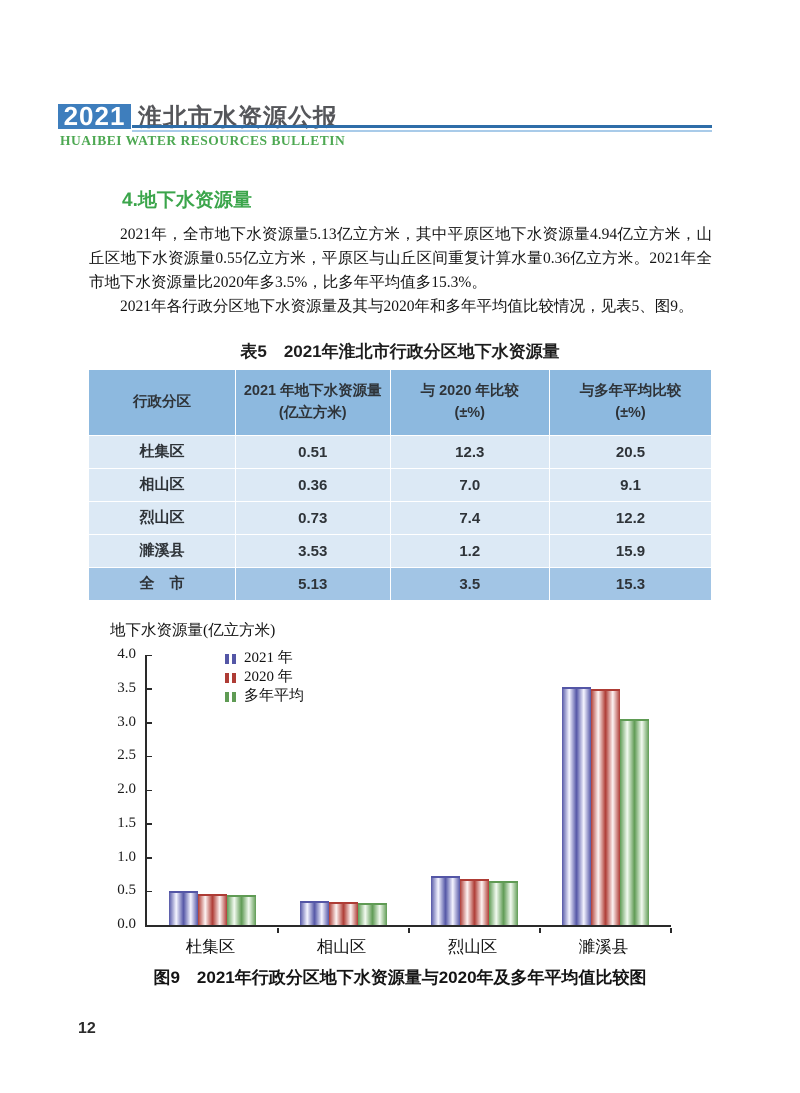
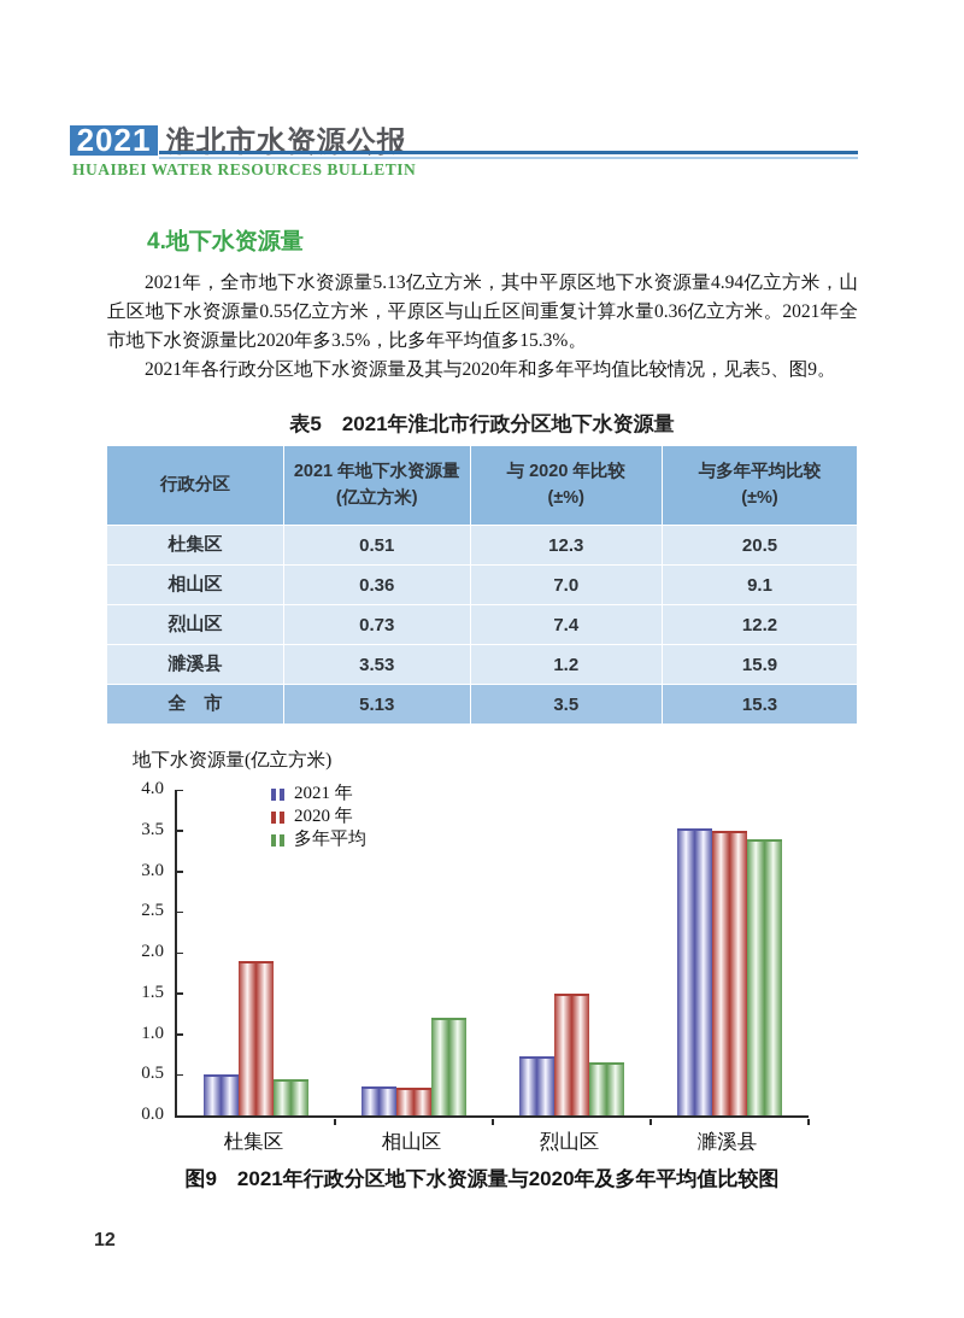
2020 年/杜集区: 0.5 -> 1.9
多年平均/相山区: 0.3 -> 1.2
2020 年/烈山区: 0.7 -> 1.5
多年平均/濉溪县: 3.0 -> 3.4
